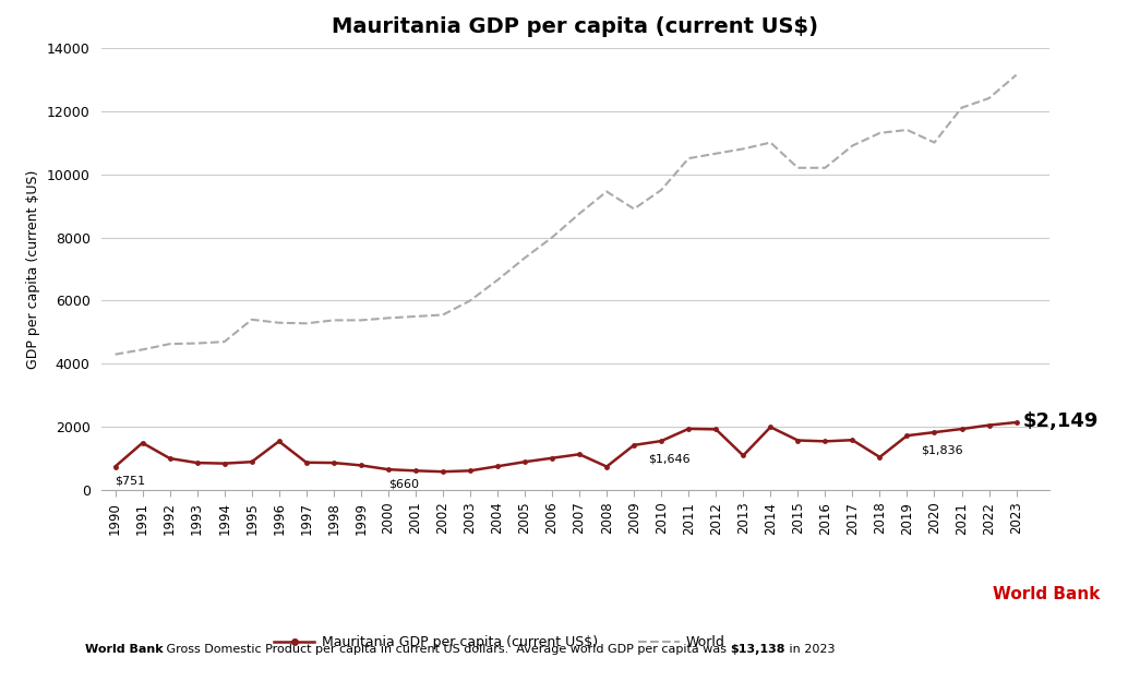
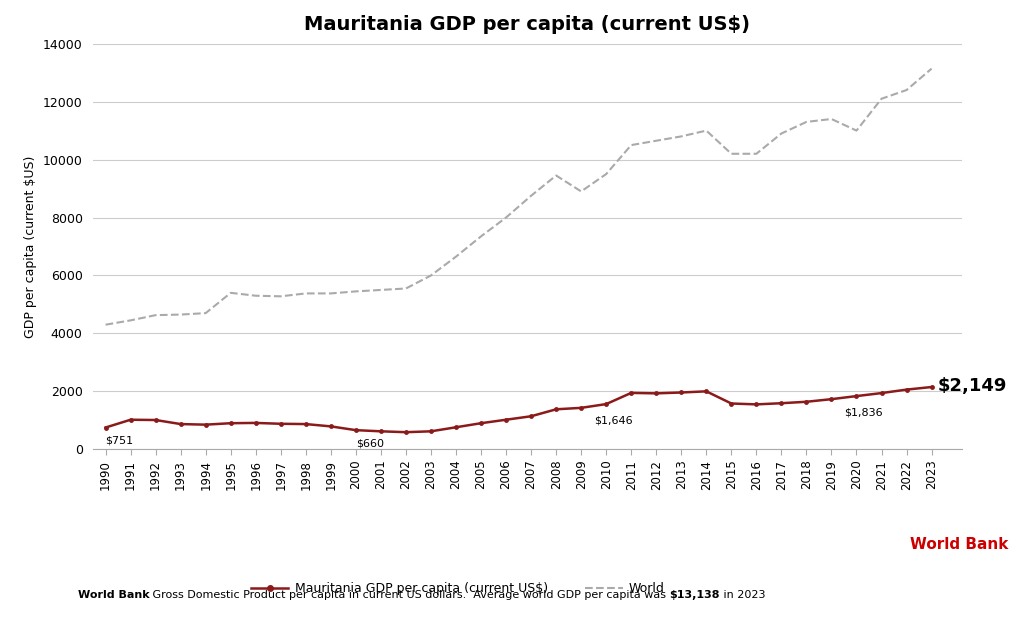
Mauritania GDP per capita (current US$)/1991: 1500 -> 1020
Mauritania GDP per capita (current US$)/1996: 1550 -> 910
Mauritania GDP per capita (current US$)/2008: 750 -> 1380
Mauritania GDP per capita (current US$)/2013: 1100 -> 1960
Mauritania GDP per capita (current US$)/2018: 1050 -> 1640
